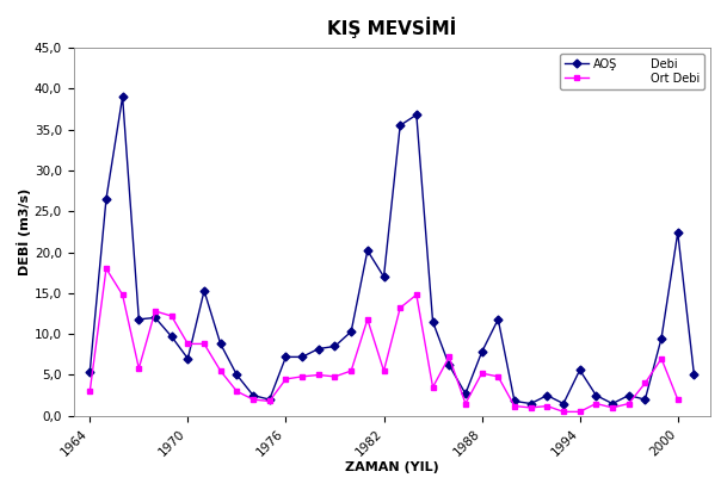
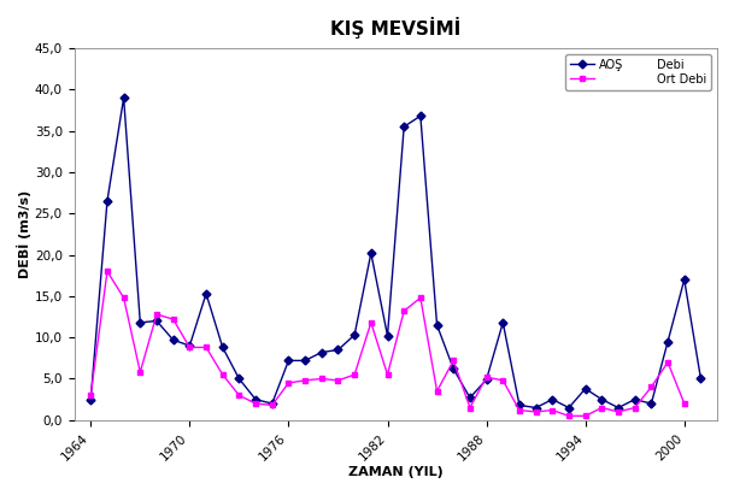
AOŞ/1964: 5,4 -> 2,5
AOŞ/1970: 7,0 -> 9,0
AOŞ/1982: 17,0 -> 10,2
AOŞ/1988: 7,8 -> 4,9
AOŞ/1994: 5,6 -> 3,8
AOŞ/2000: 22,4 -> 17,0
